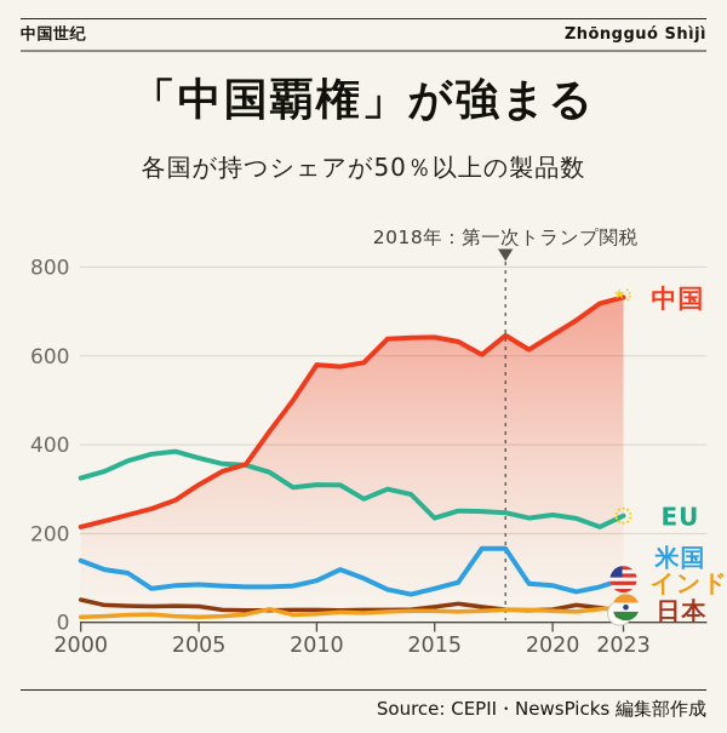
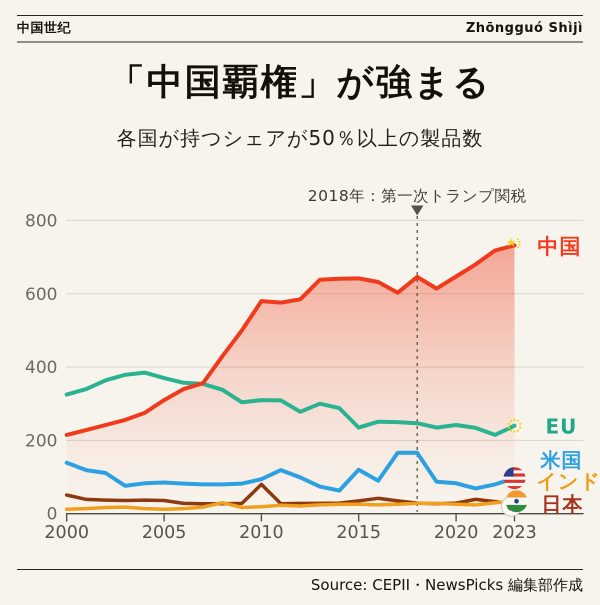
日本/2010: 30 -> 80
米国/2015: 80 -> 120
